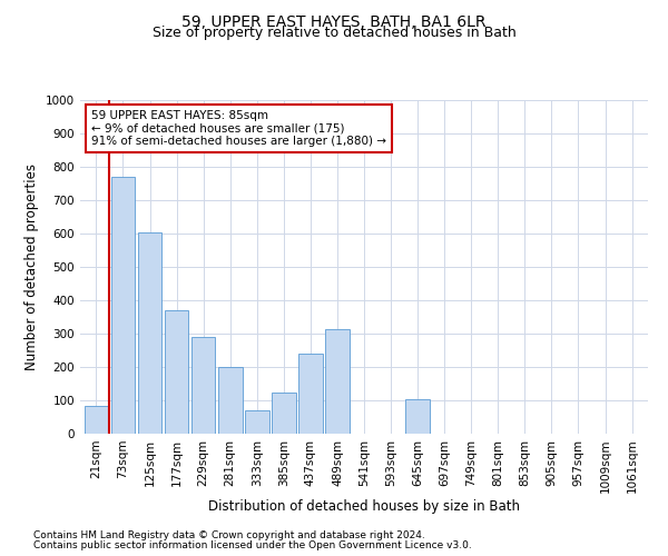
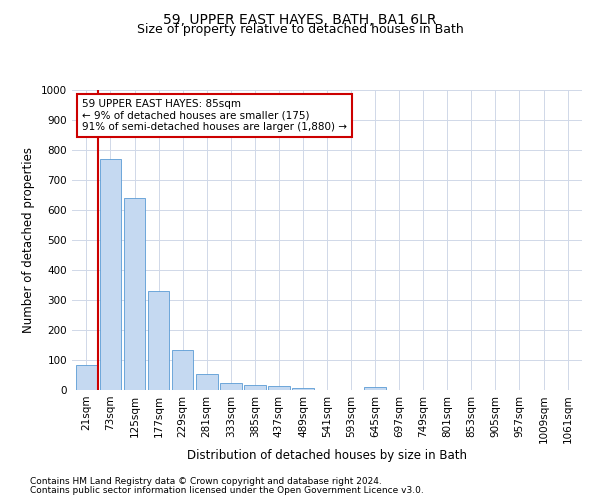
125sqm: 605 -> 640
177sqm: 370 -> 330
229sqm: 290 -> 133
281sqm: 200 -> 55
333sqm: 70 -> 22
385sqm: 125 -> 17
437sqm: 240 -> 12
489sqm: 315 -> 8
645sqm: 105 -> 10
